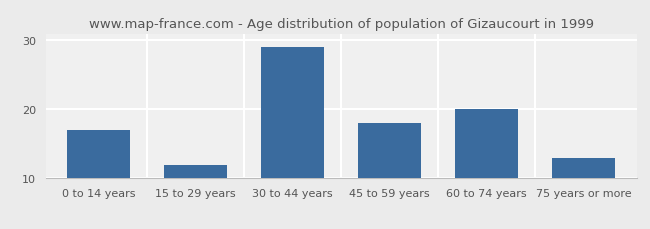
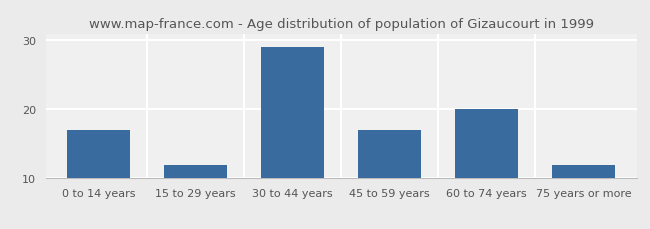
45 to 59 years: 18 -> 17
75 years or more: 13 -> 12
